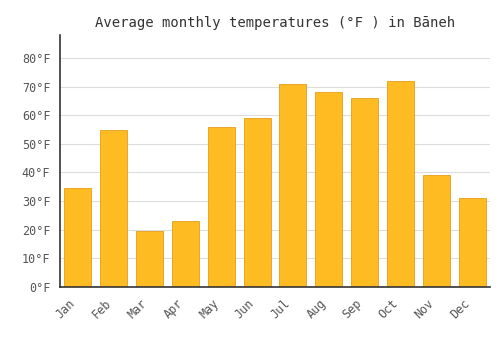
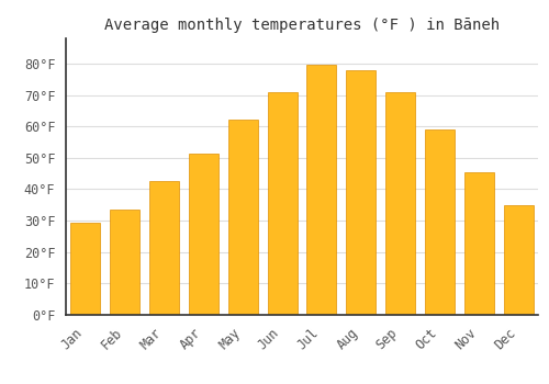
Jan: 34.5°F -> 29.5°F
Feb: 55.0°F -> 33.5°F
Mar: 19.5°F -> 42.5°F
Apr: 23.0°F -> 51.5°F
May: 56.0°F -> 62.0°F
Jun: 59.0°F -> 71.0°F
Jul: 71.0°F -> 79.5°F
Aug: 68.0°F -> 78.0°F
Sep: 66.0°F -> 71.0°F
Oct: 72.0°F -> 59.0°F
Nov: 39.0°F -> 45.5°F
Dec: 31.0°F -> 35.0°F
